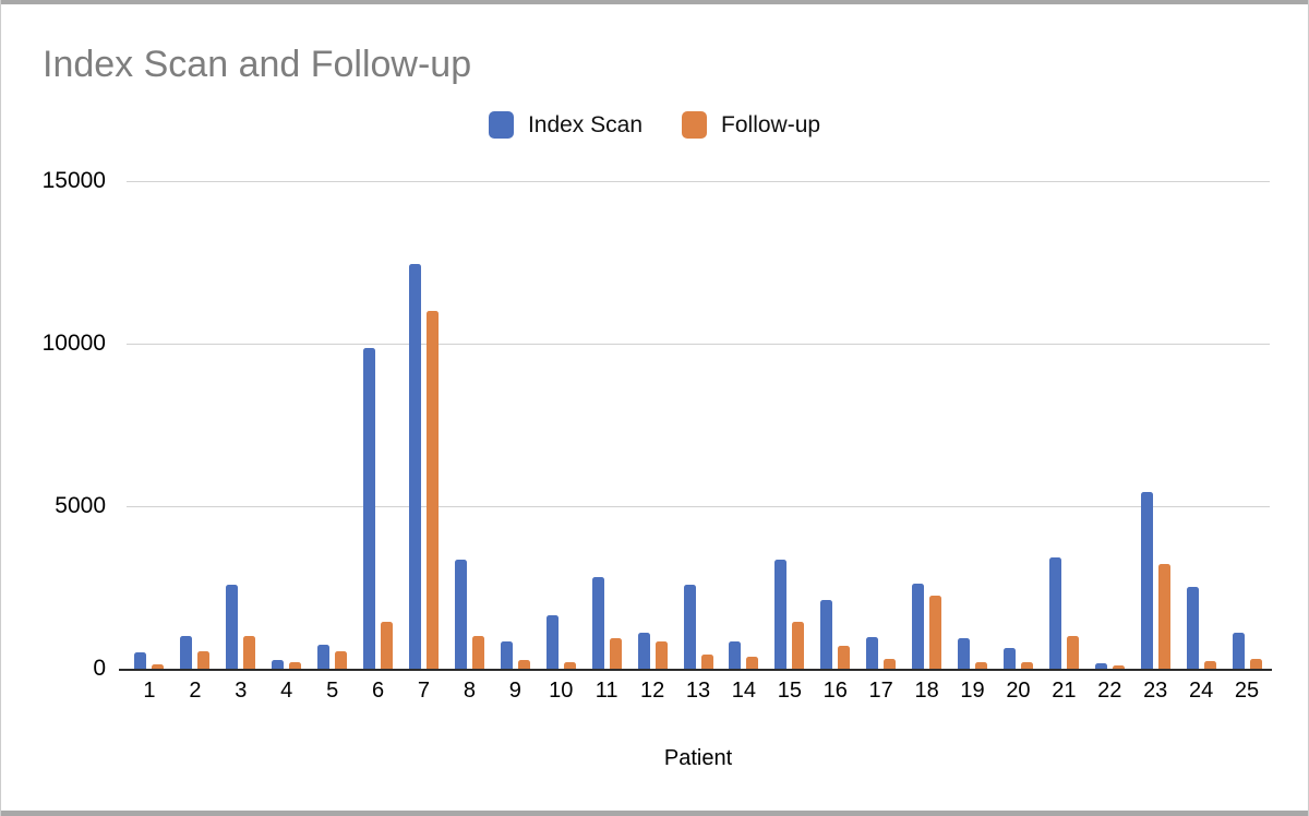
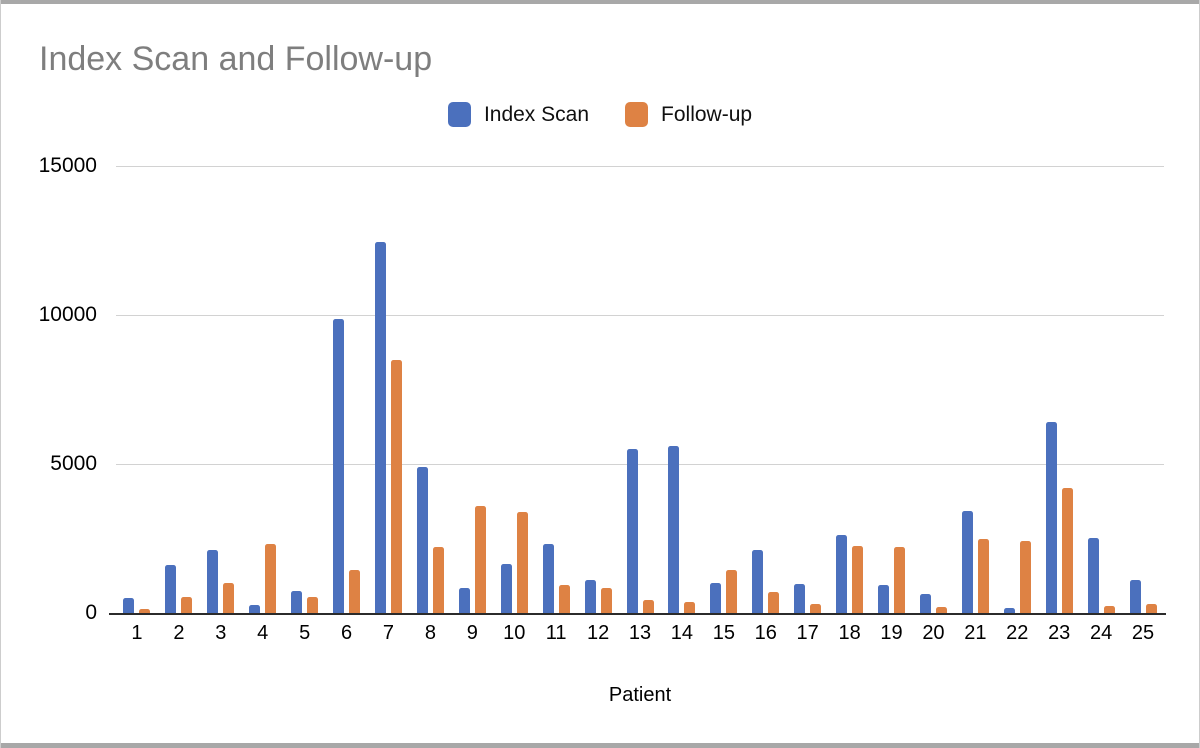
Index Scan/2: 1000 -> 1600
Index Scan/3: 2600 -> 2100
Follow-up/4: 200 -> 2300
Follow-up/7: 11000 -> 8500
Index Scan/8: 3400 -> 4900
Follow-up/8: 1000 -> 2200
Follow-up/9: 300 -> 3600
Follow-up/10: 200 -> 3400
Index Scan/11: 2800 -> 2300
Index Scan/13: 2600 -> 5500
Index Scan/14: 800 -> 5600
Index Scan/15: 3300 -> 1000
Follow-up/19: 200 -> 2200
Follow-up/21: 1000 -> 2500
Follow-up/22: 100 -> 2400
Index Scan/23: 5400 -> 6400
Follow-up/23: 3200 -> 4200
